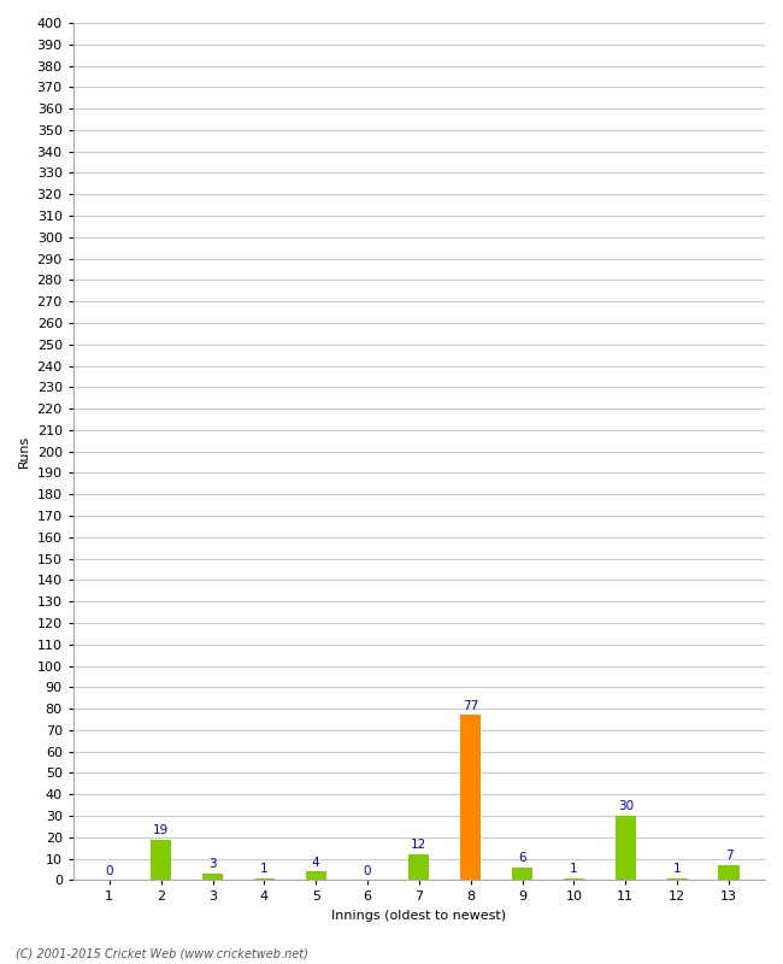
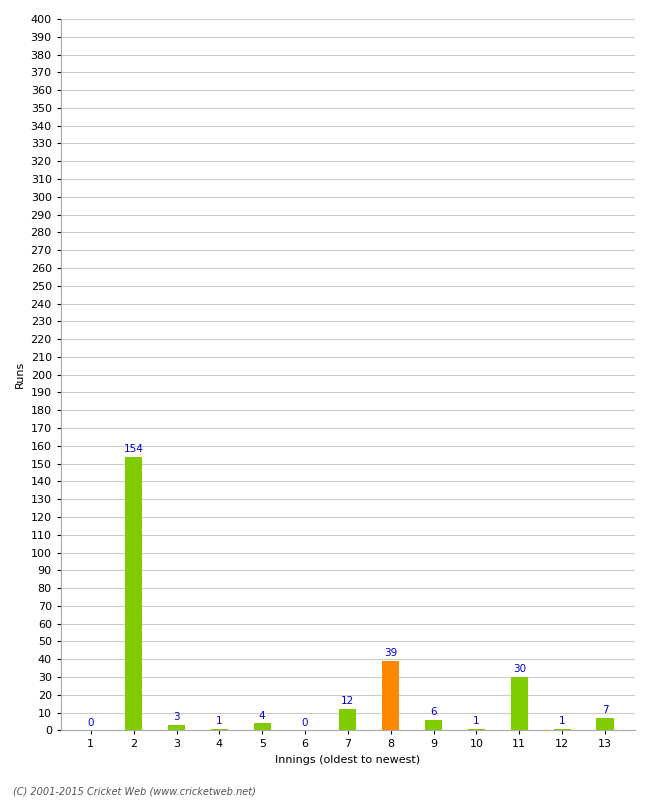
2: 19 -> 154
8: 77 -> 39
